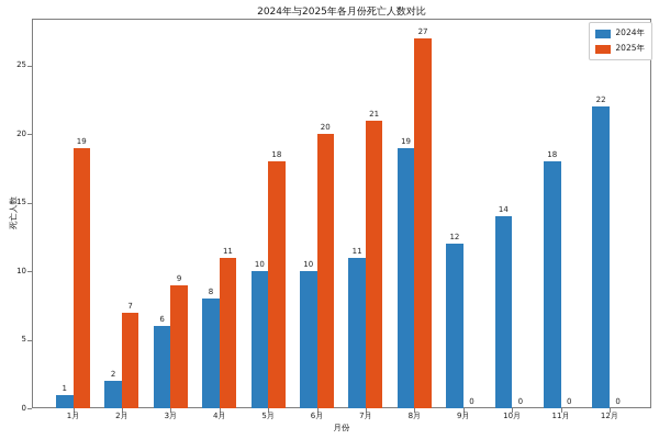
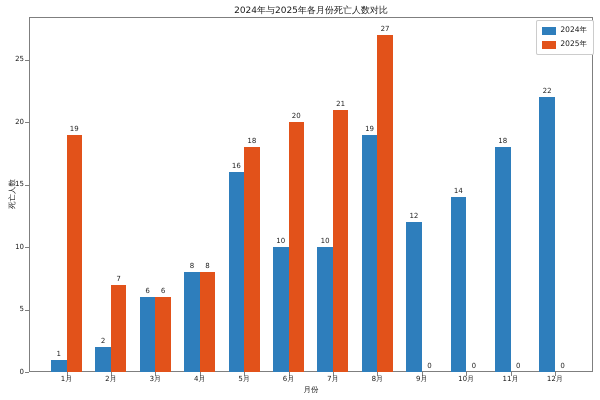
2025年/3月: 9 -> 6
2025年/4月: 11 -> 8
2024年/5月: 10 -> 16
2024年/7月: 11 -> 10
